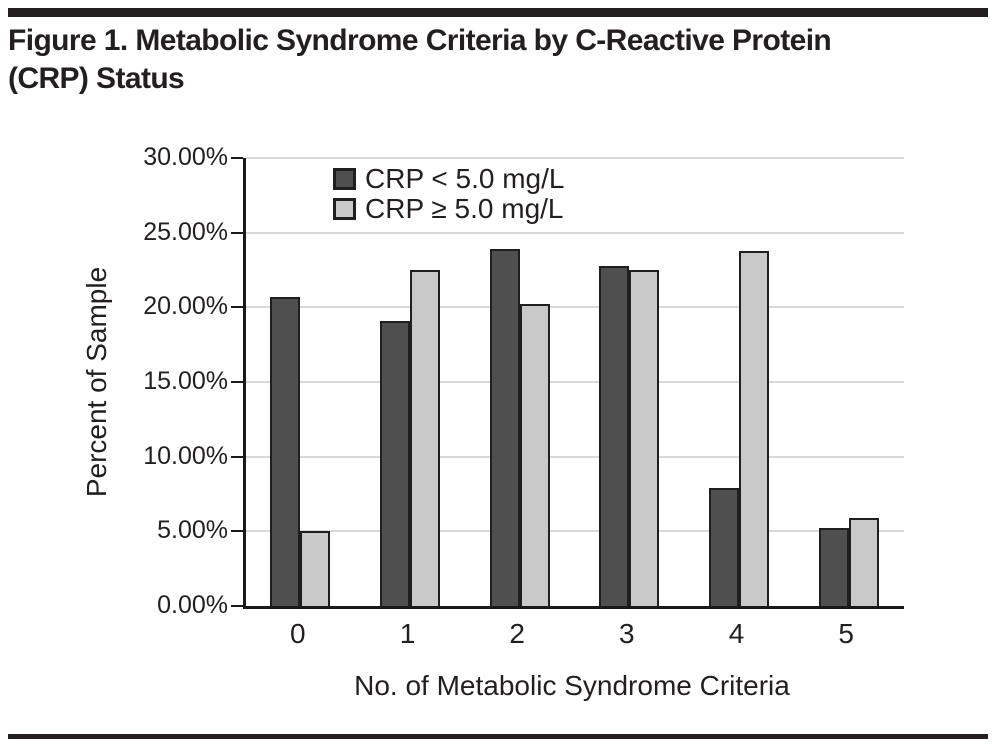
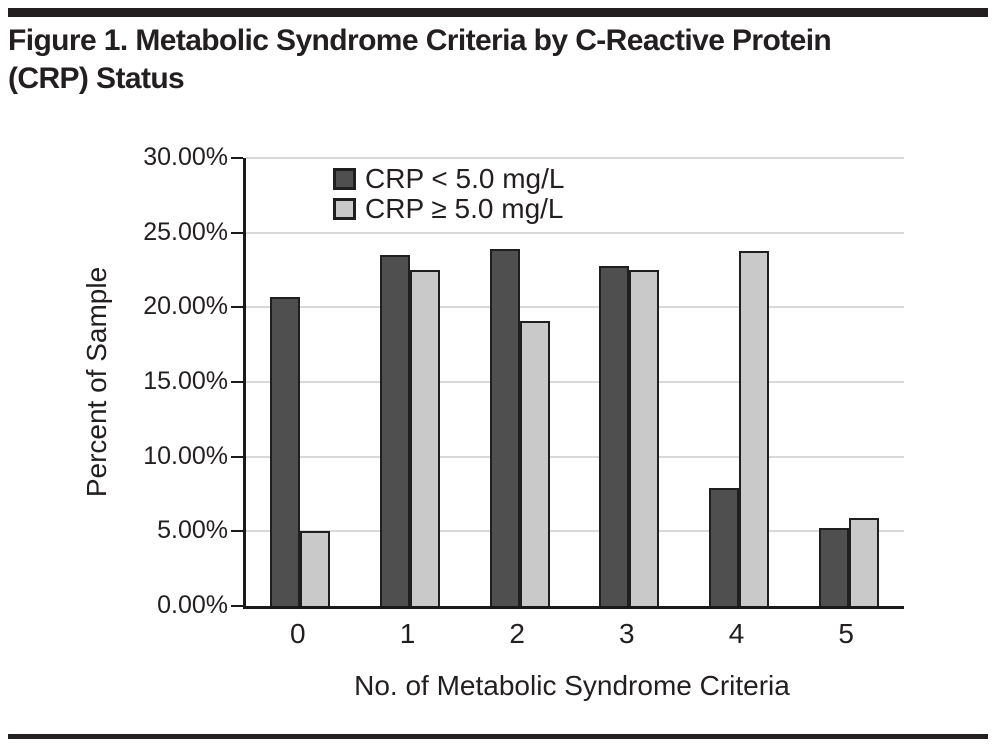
CRP < 5.0 mg/L/1: 19.1% -> 23.5%
CRP ≥ 5.0 mg/L/2: 20.2% -> 19.1%
